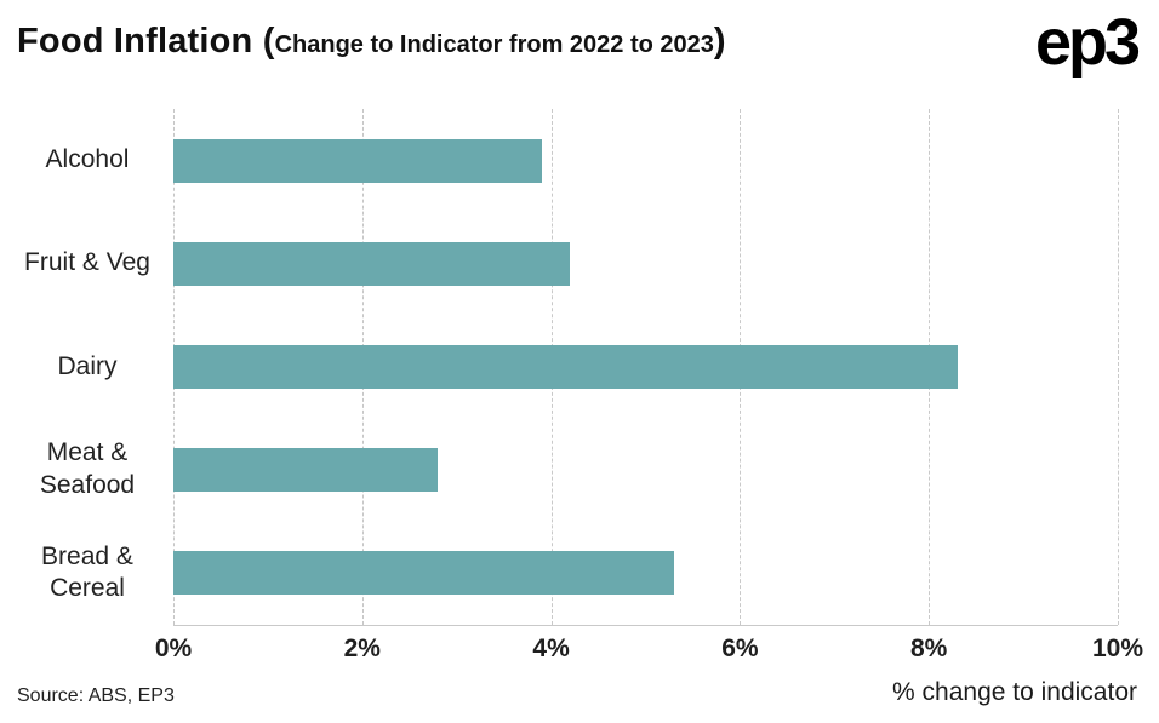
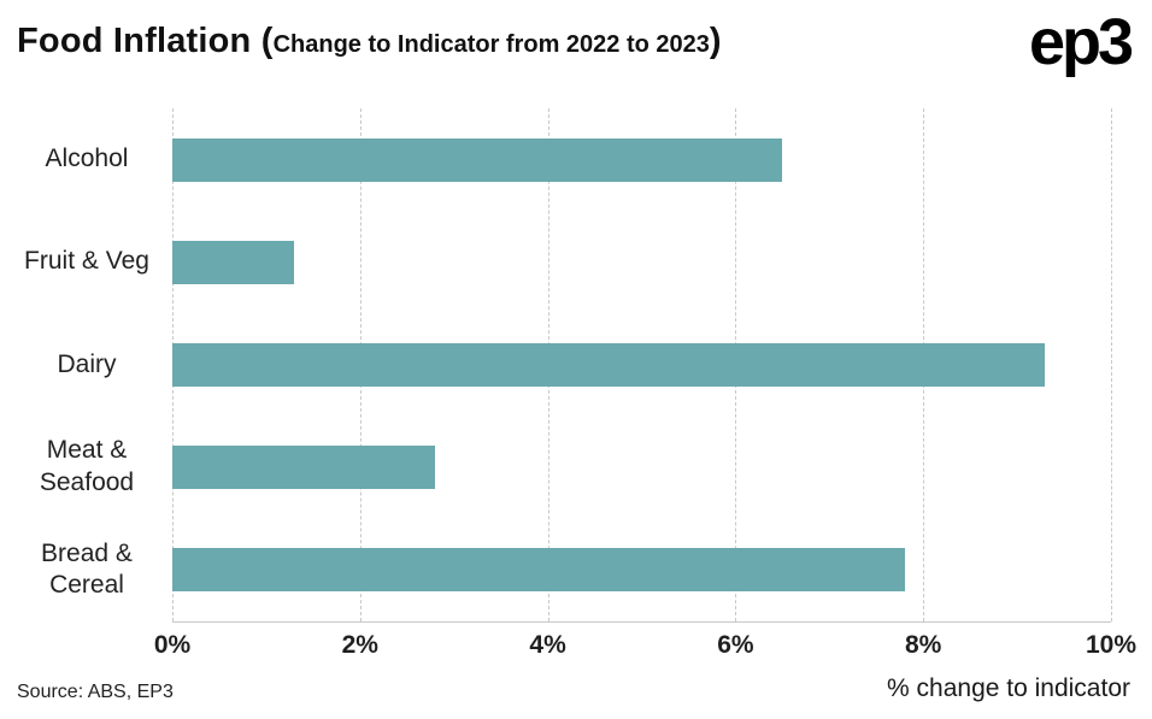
Alcohol: 3.9% -> 6.5%
Fruit & Veg: 4.2% -> 1.3%
Dairy: 8.3% -> 9.3%
Bread & Cereal: 5.3% -> 7.8%
